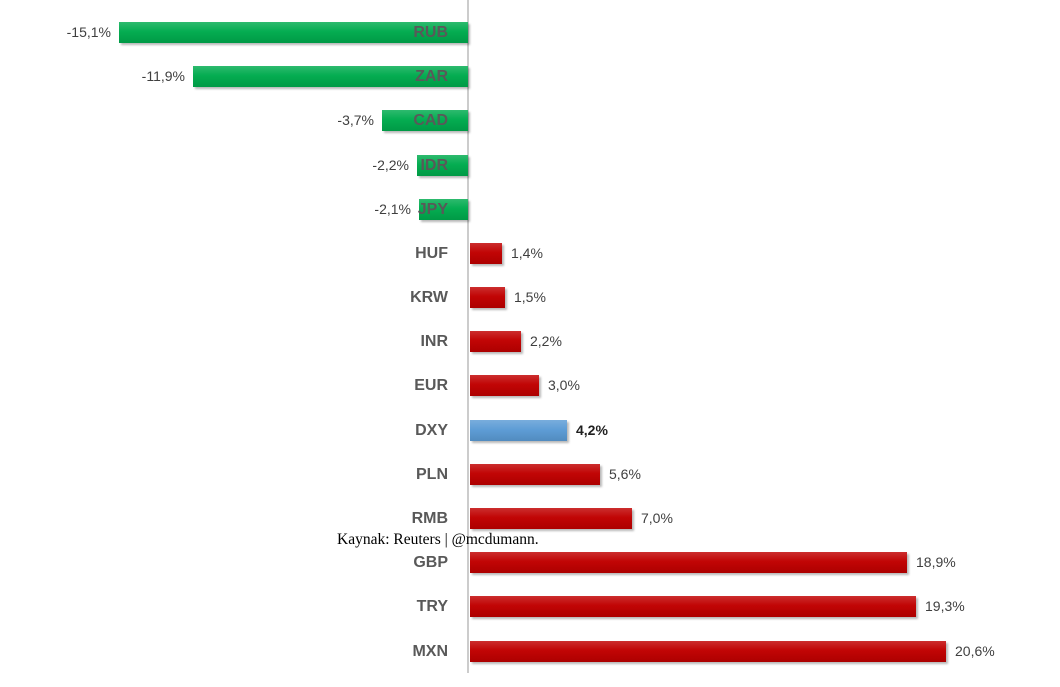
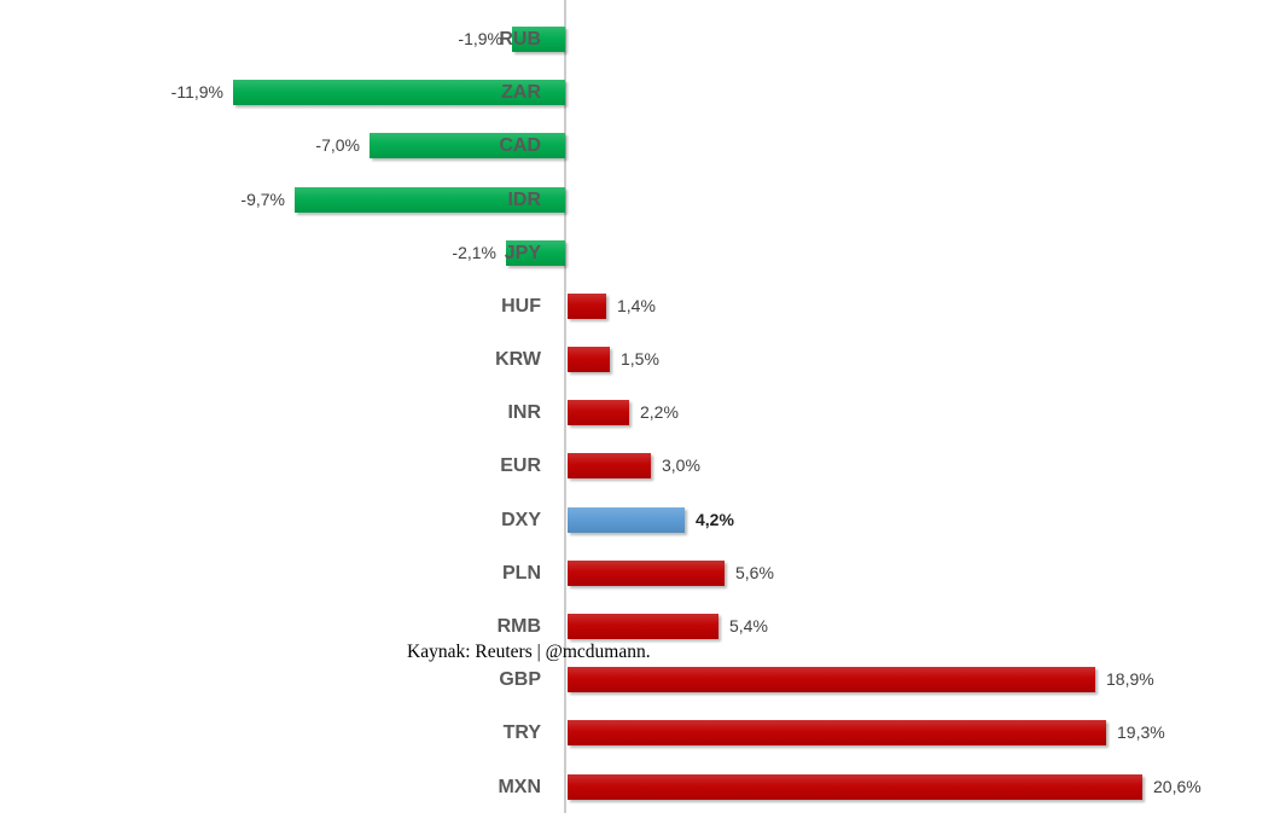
RUB: -15,1% -> -1,9%
CAD: -3,7% -> -7,0%
IDR: -2,2% -> -9,7%
RMB: 7,0% -> 5,4%
